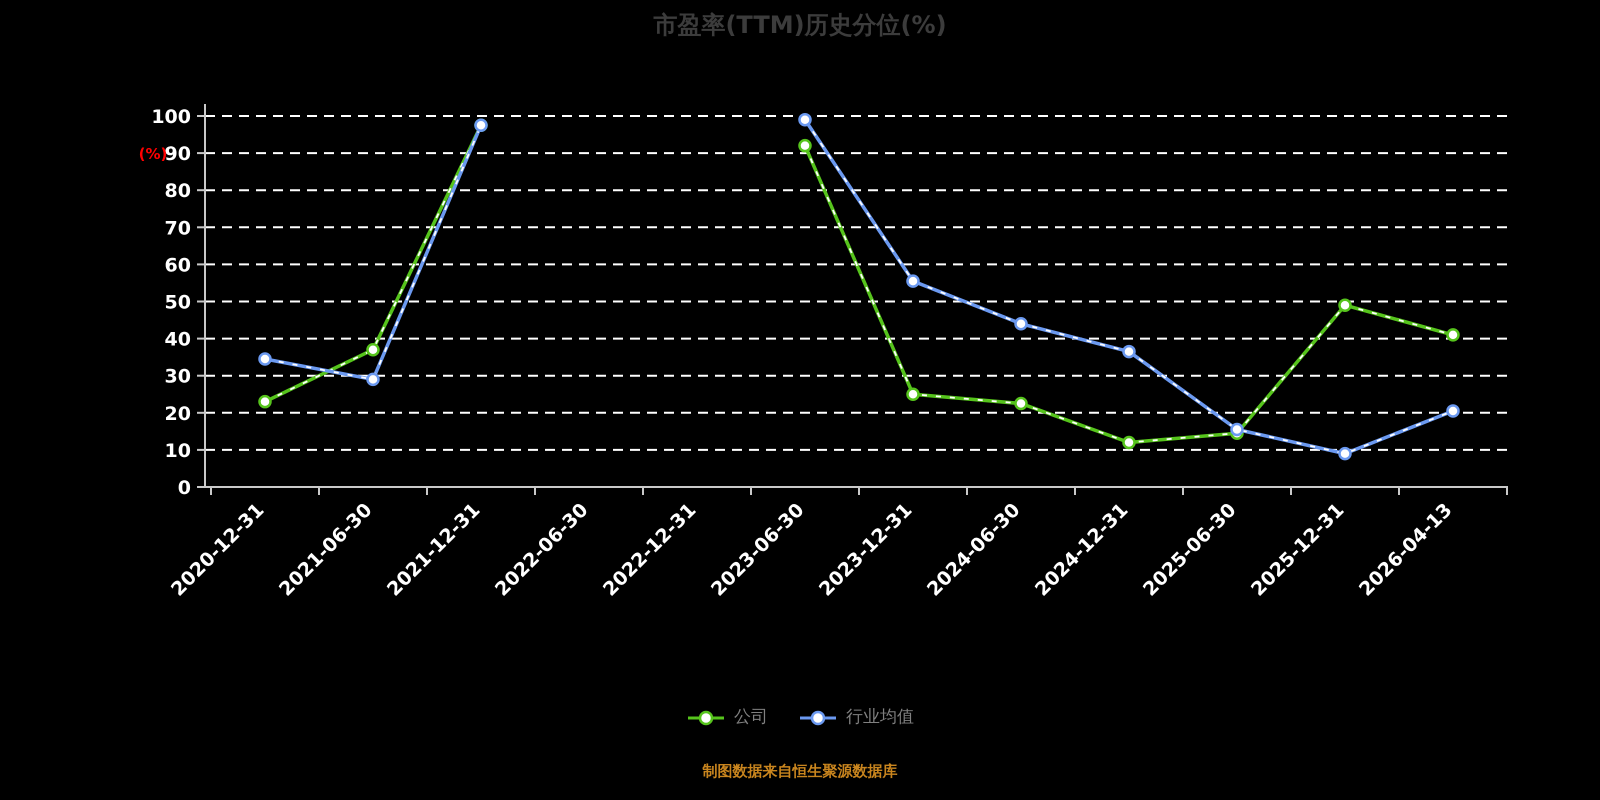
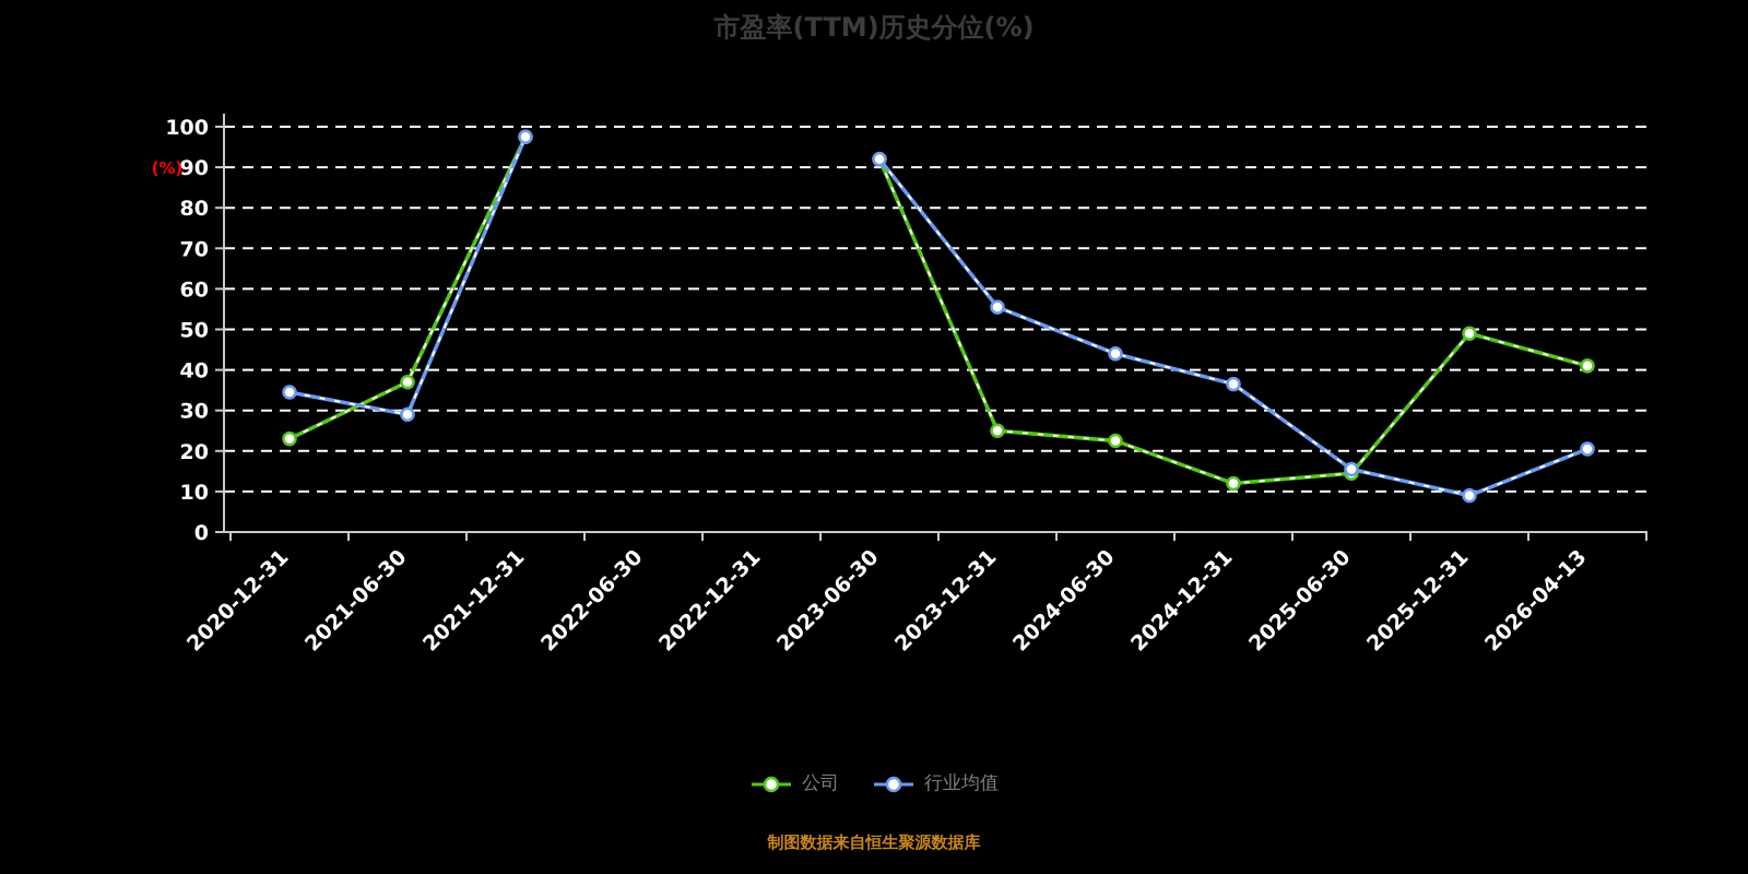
行业均值/2023-06-30: 99 -> 92
